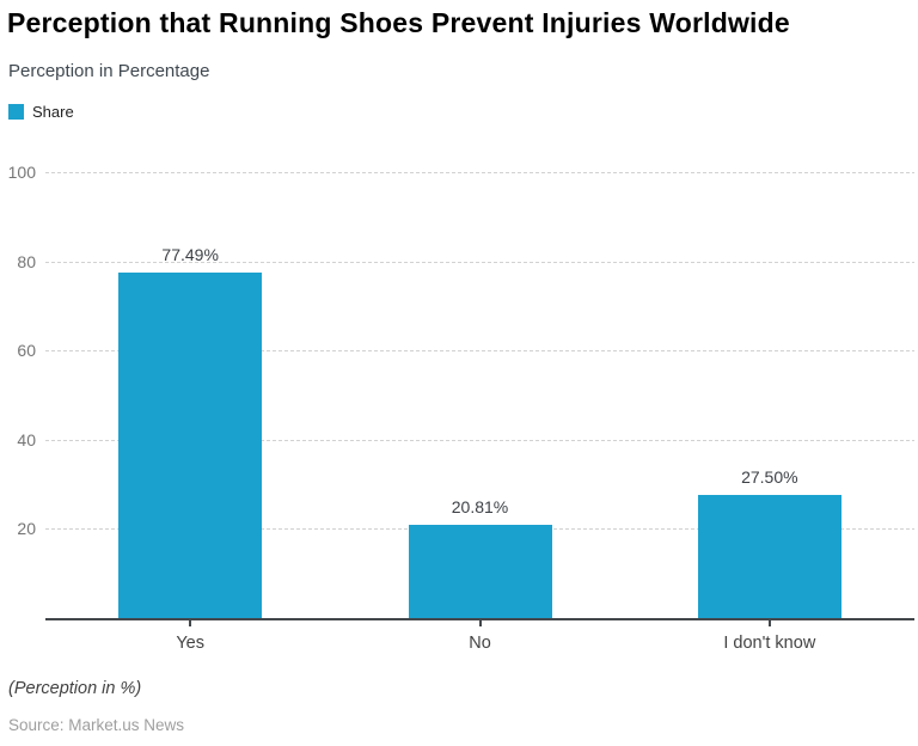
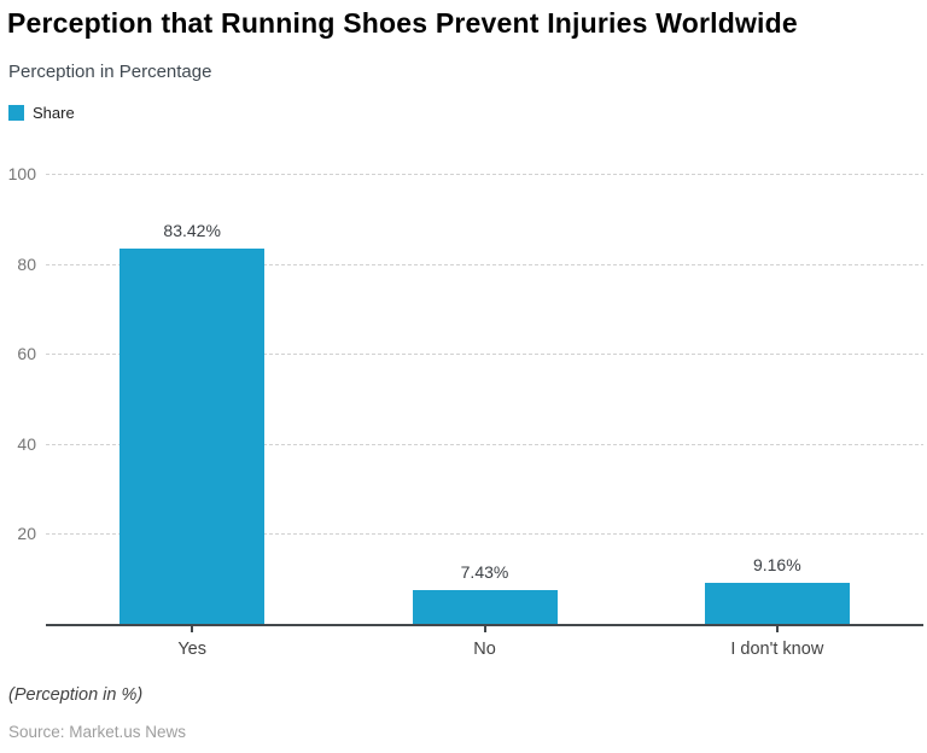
Yes: 77.49% -> 83.42%
No: 20.81% -> 7.43%
I don't know: 27.50% -> 9.16%
